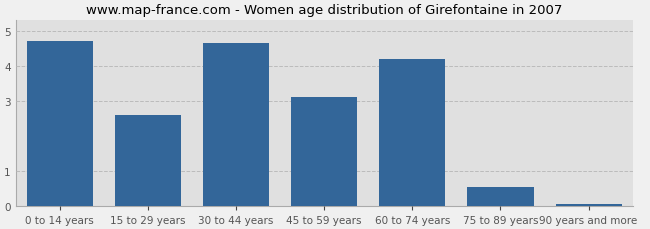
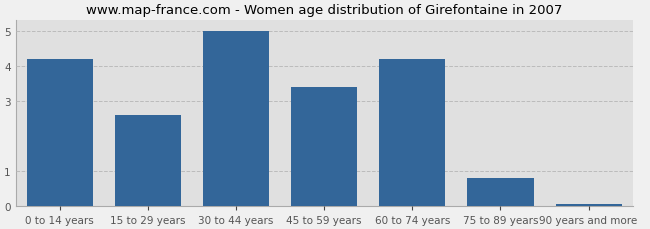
0 to 14 years: 4.70 -> 4.20
30 to 44 years: 4.65 -> 5.00
45 to 59 years: 3.10 -> 3.40
75 to 89 years: 0.55 -> 0.80
